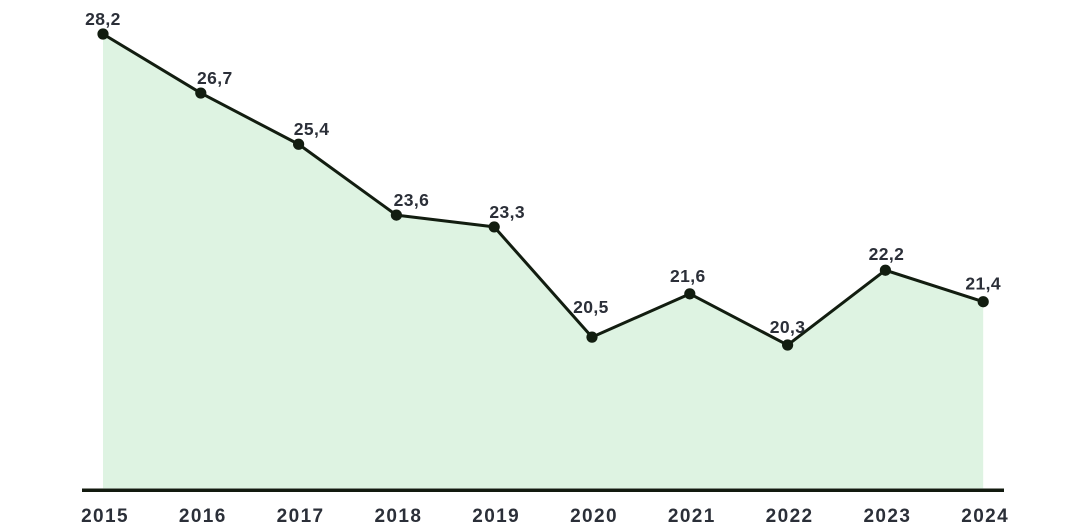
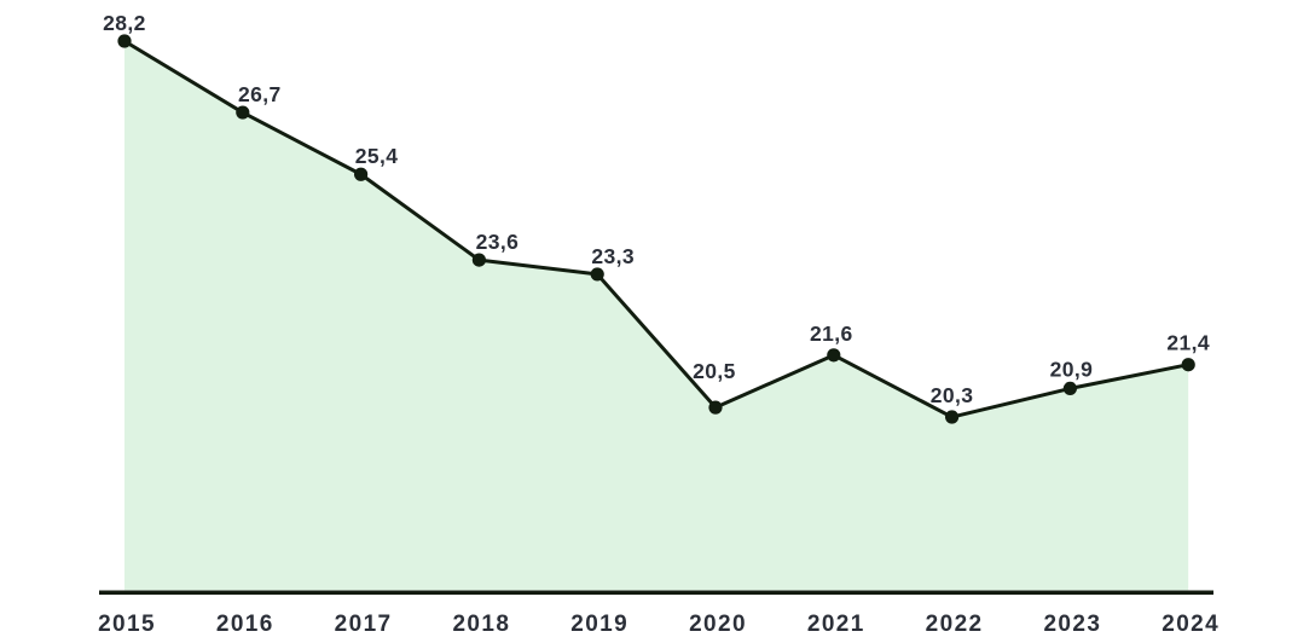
2023: 22,2 -> 20,9
